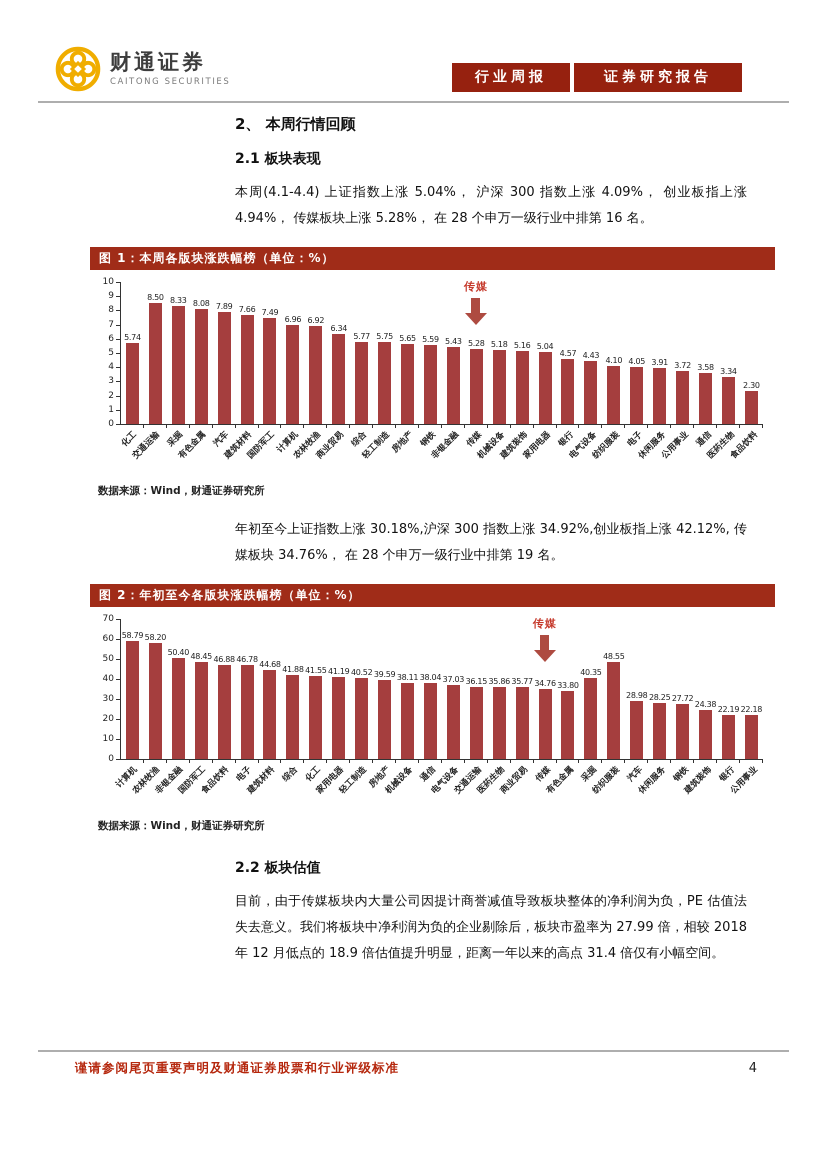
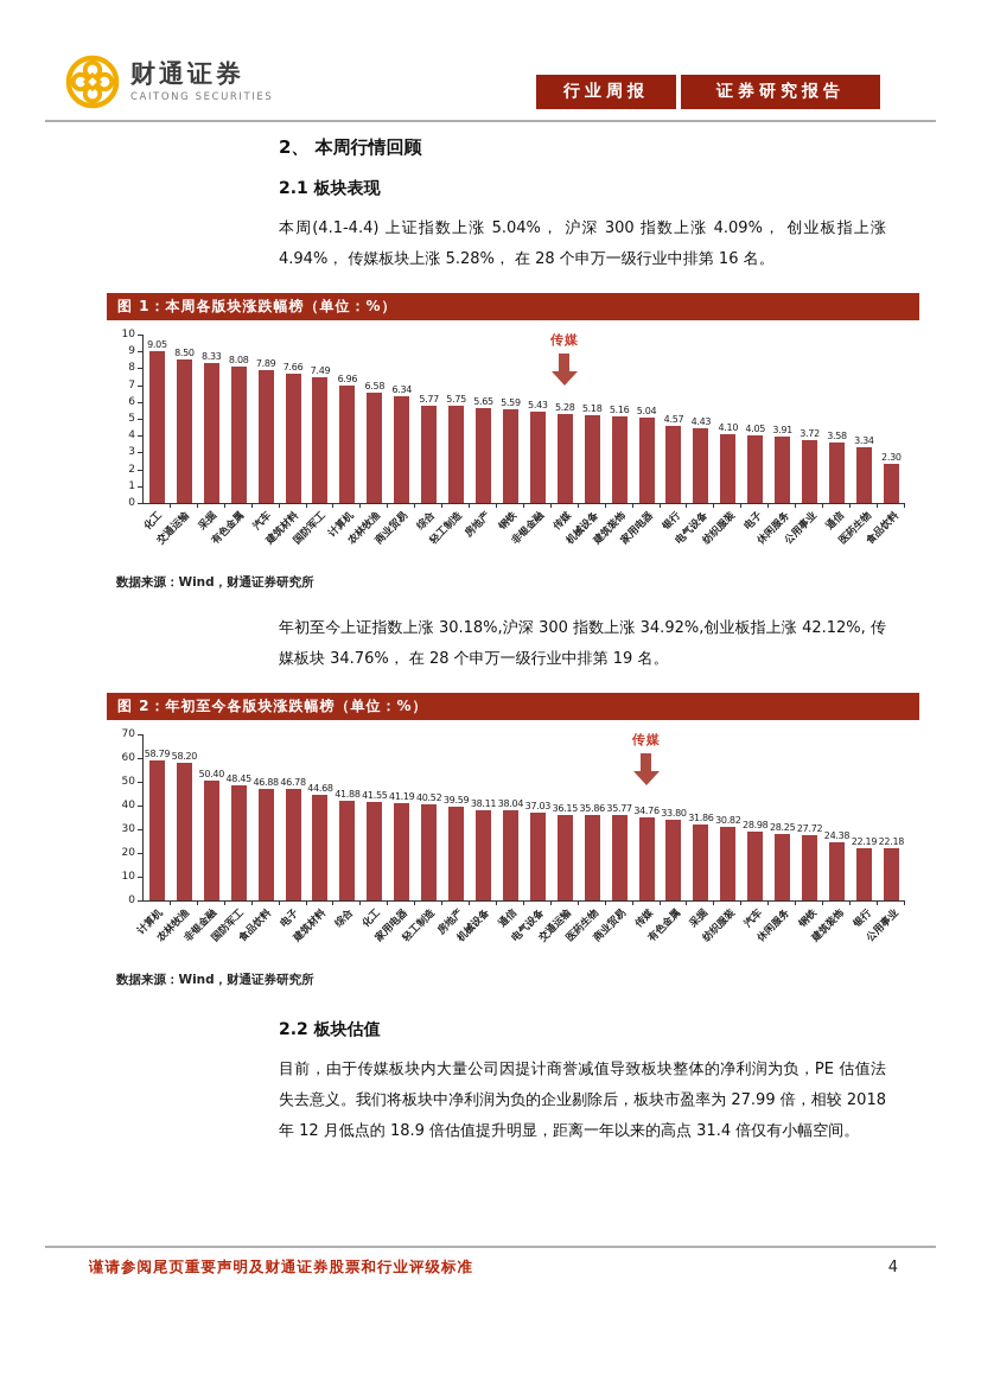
图 1：本周各版块涨跌幅榜（单位：%）/化工: 5.74 -> 9.05
图 1：本周各版块涨跌幅榜（单位：%）/农林牧渔: 6.92 -> 6.58
图 2：年初至今各版块涨跌幅榜（单位：%）/采掘: 40.35 -> 31.86
图 2：年初至今各版块涨跌幅榜（单位：%）/纺织服装: 48.55 -> 30.82
